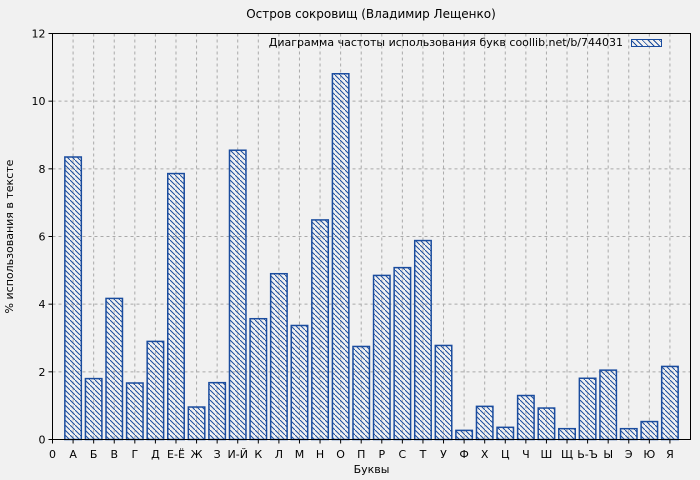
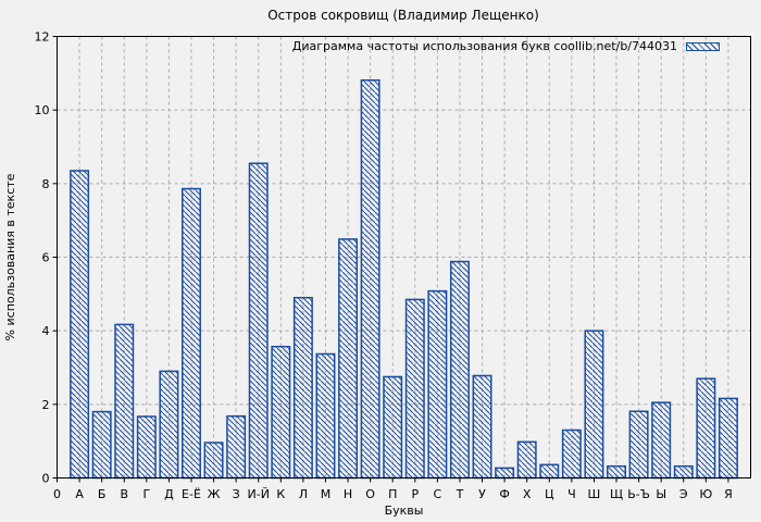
Ш: 0.9 -> 4.0
Ю: 0.5 -> 2.7
